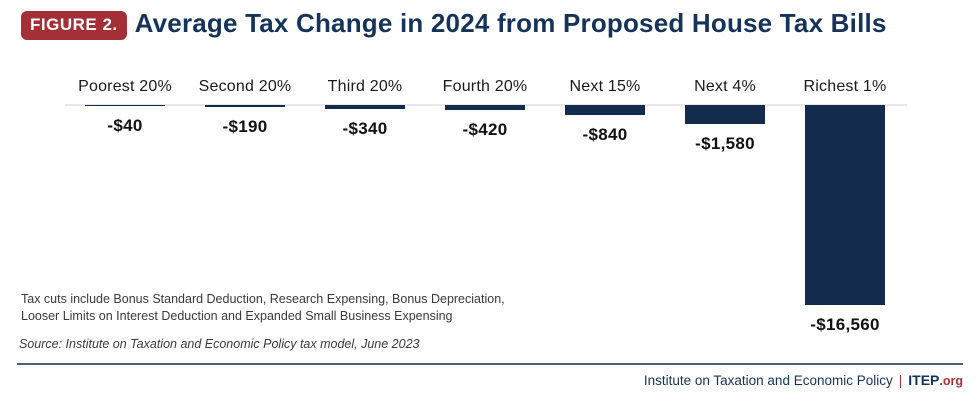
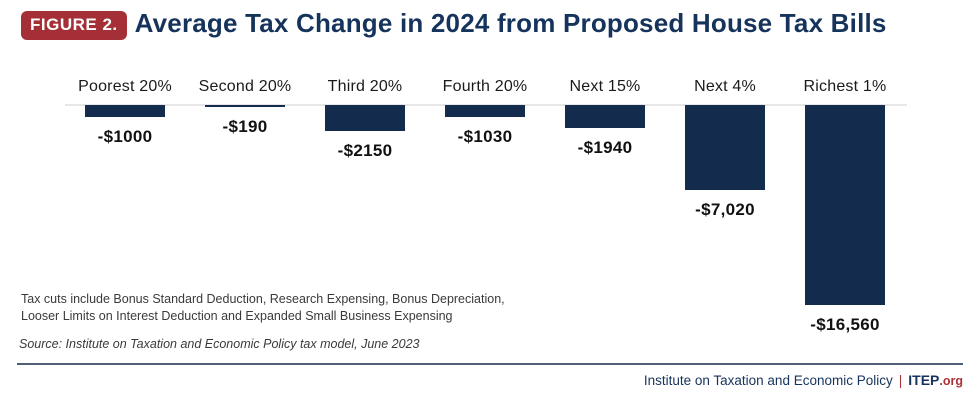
Poorest 20%: -$40 -> -$1000
Third 20%: -$340 -> -$2150
Fourth 20%: -$420 -> -$1030
Next 15%: -$840 -> -$1940
Next 4%: -$1,580 -> -$7,020
